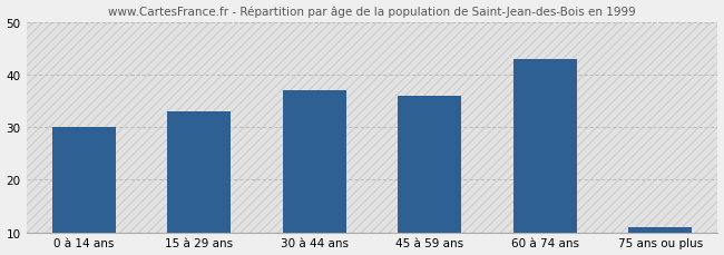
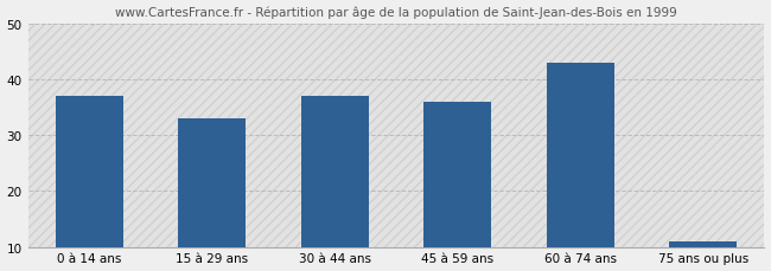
0 à 14 ans: 30 -> 37
